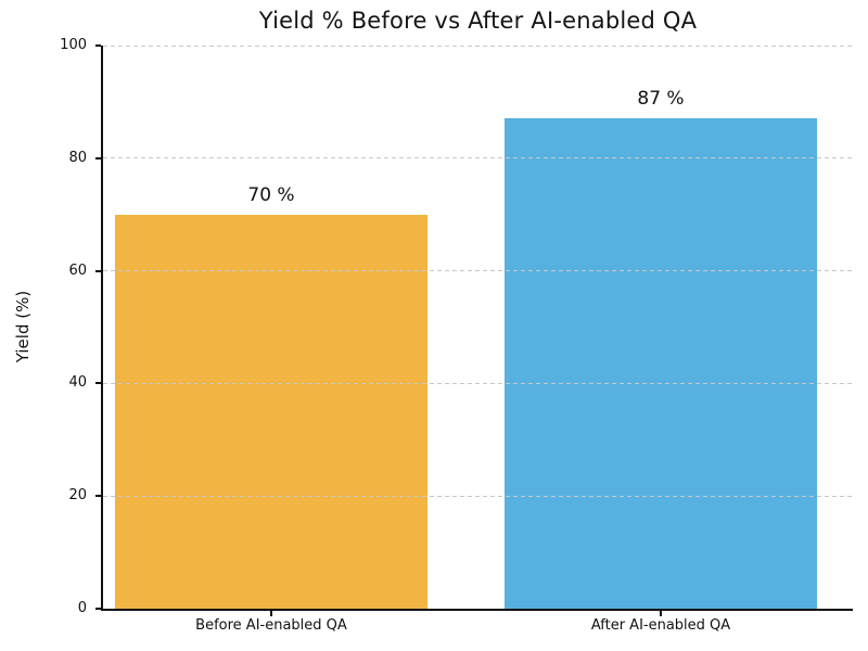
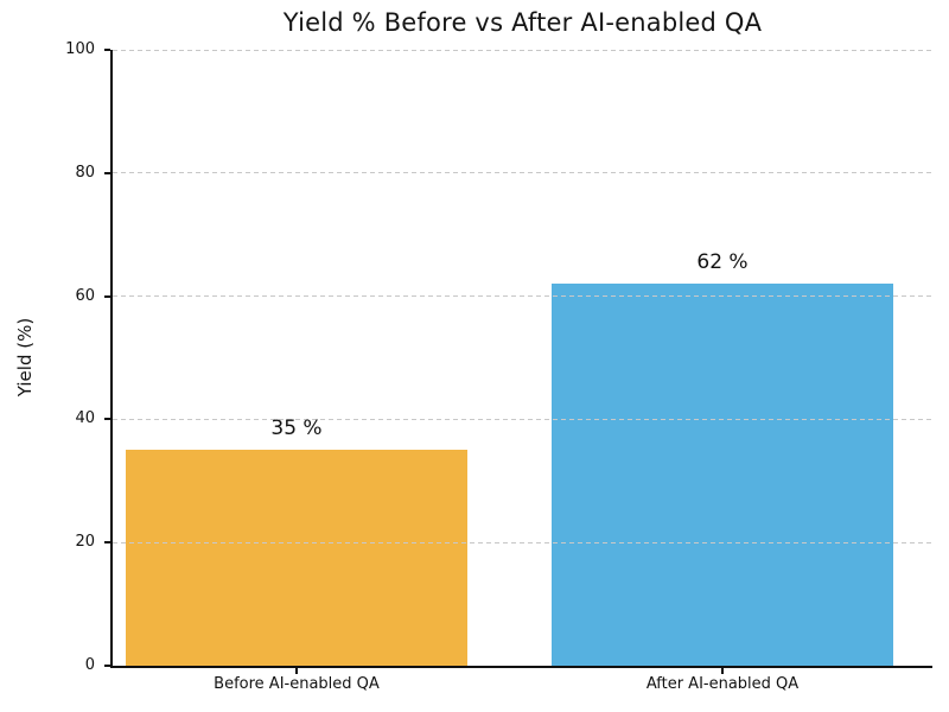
Before AI-enabled QA: 70 -> 35
After AI-enabled QA: 87 -> 62
